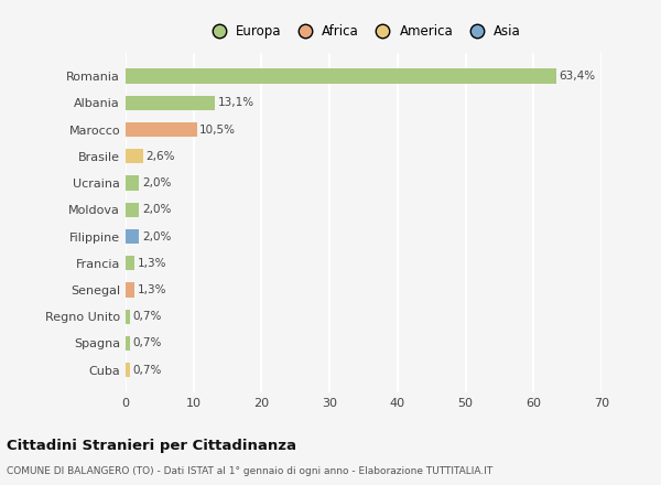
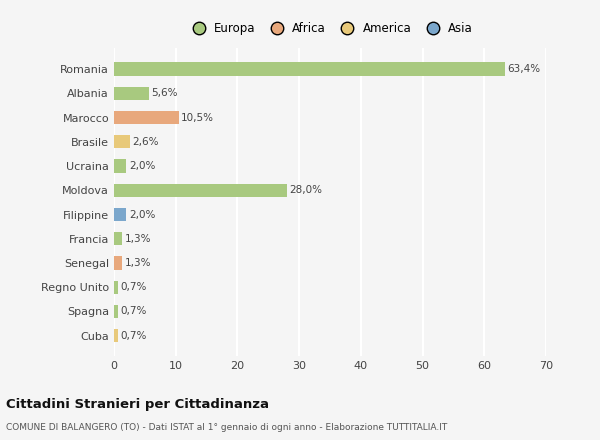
Albania: 13,1% -> 5,6%
Moldova: 2,0% -> 28,0%
